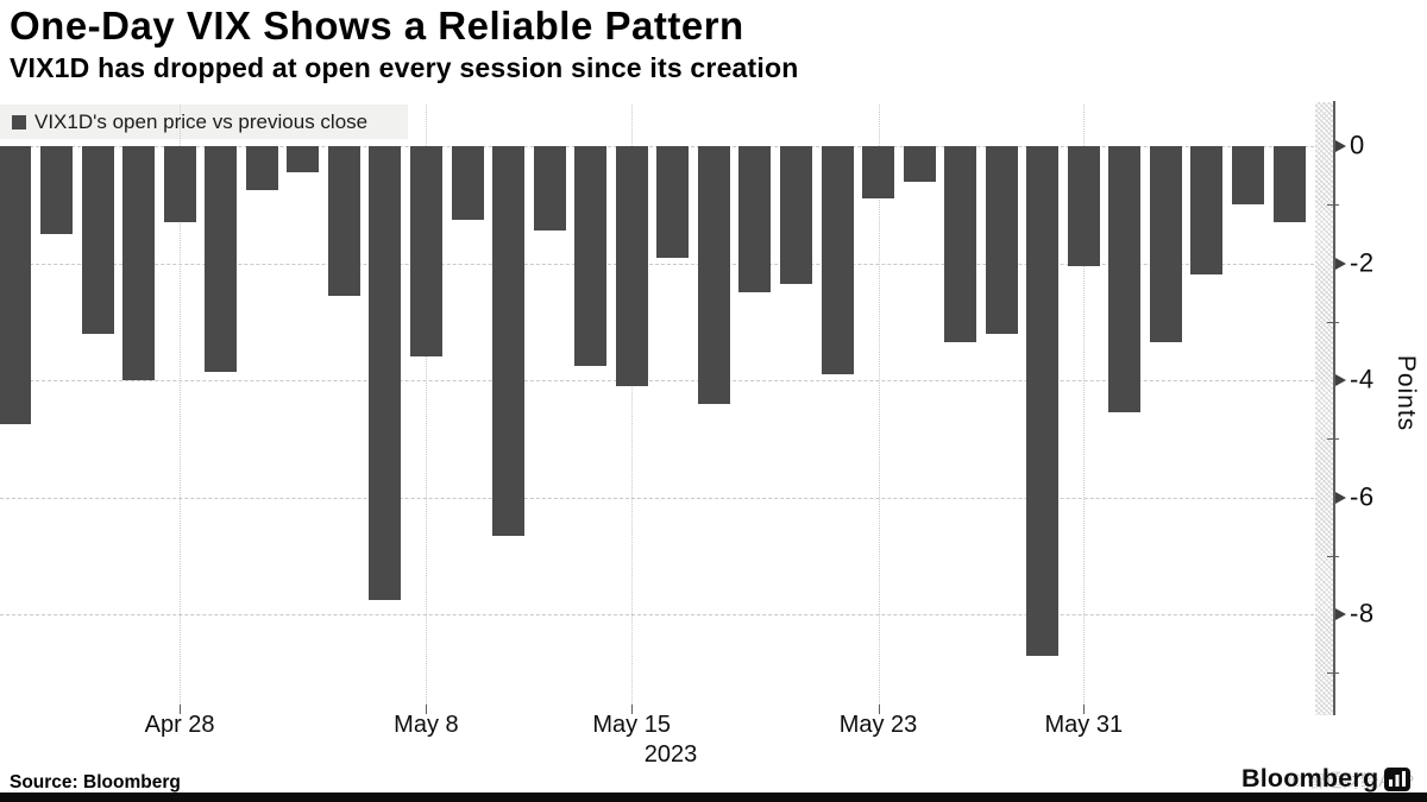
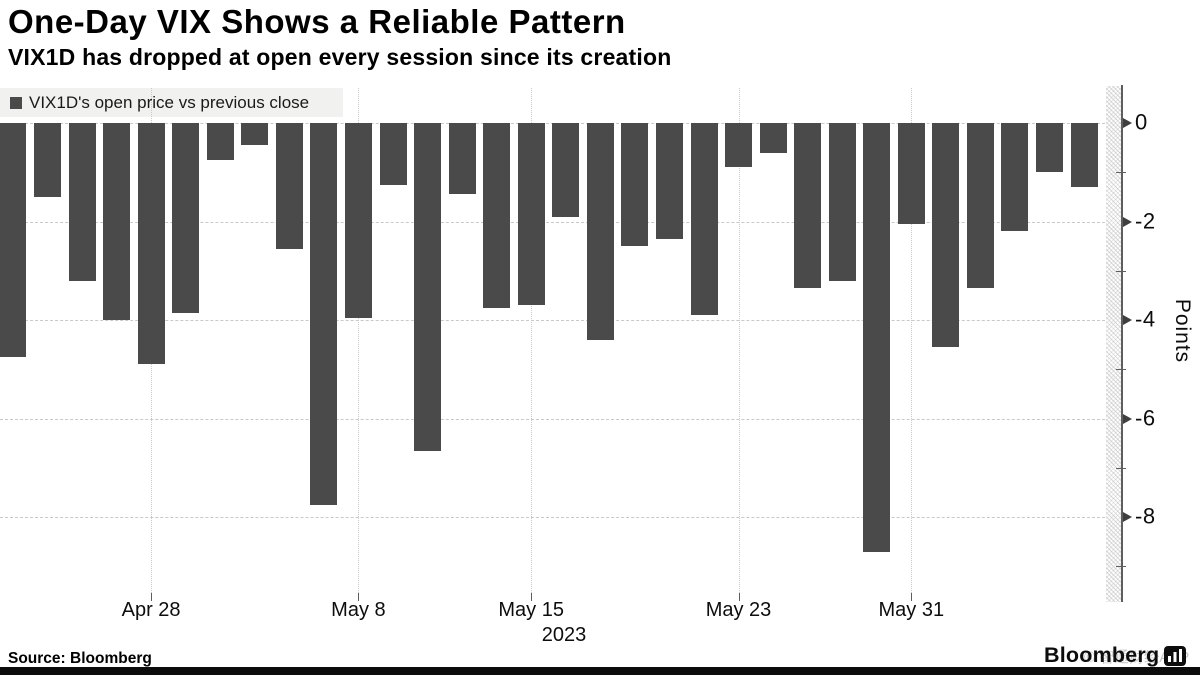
Apr 28: -1.3 -> -4.9
May 8: -3.6 -> -4.0
May 15: -4.1 -> -3.7
